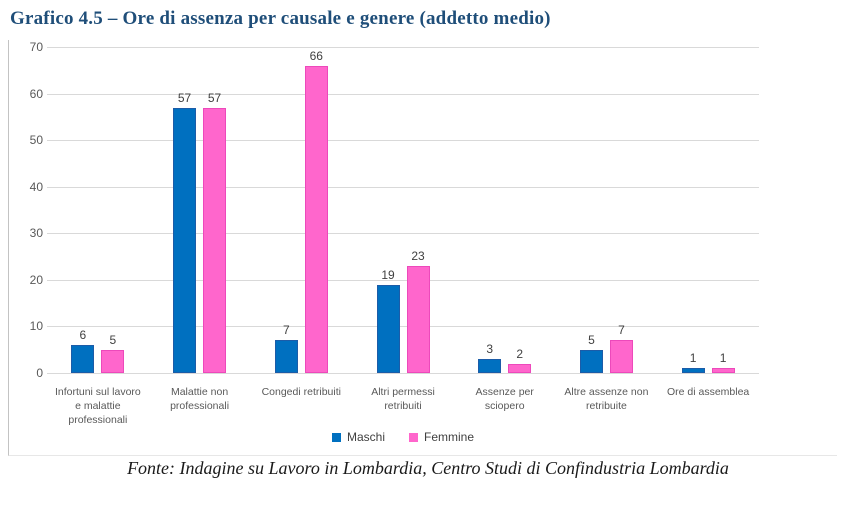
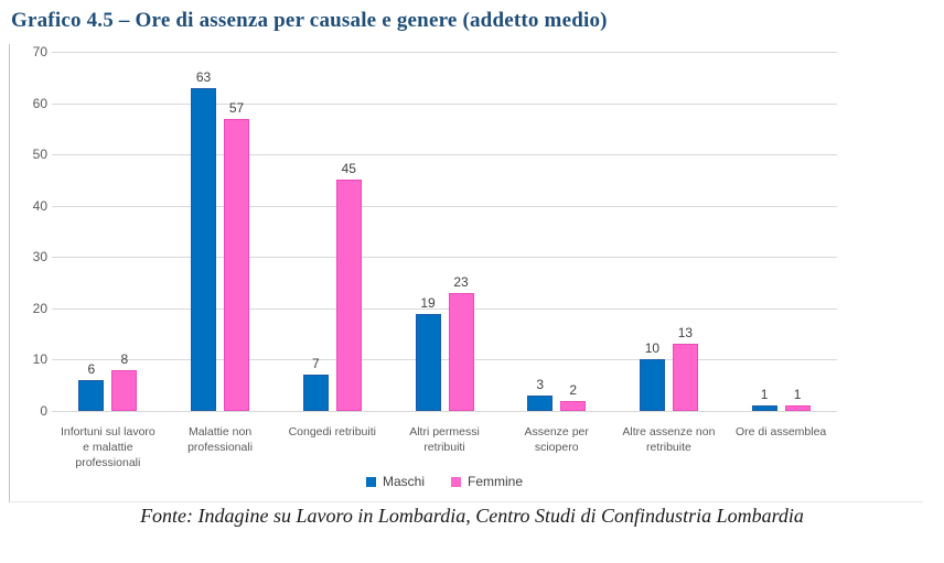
Femmine/Infortuni sul lavoro e malattie professionali: 5 -> 8
Maschi/Malattie non professionali: 57 -> 63
Femmine/Congedi retribuiti: 66 -> 45
Maschi/Altre assenze non retribuite: 5 -> 10
Femmine/Altre assenze non retribuite: 7 -> 13
